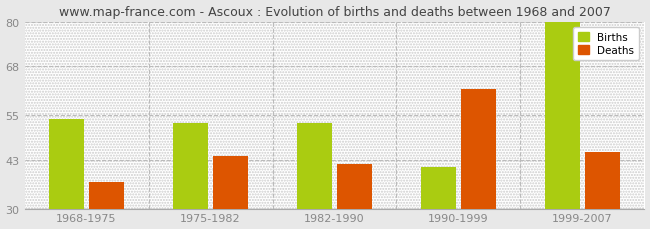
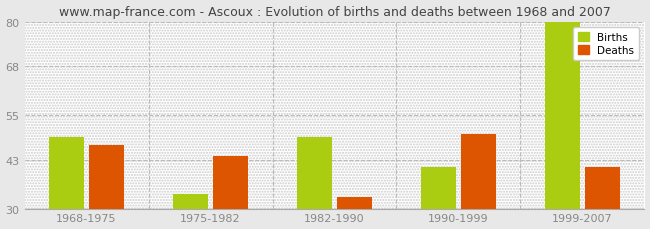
Births/1968-1975: 54 -> 49
Deaths/1968-1975: 37 -> 47
Births/1975-1982: 53 -> 34
Births/1982-1990: 53 -> 49
Deaths/1982-1990: 42 -> 33
Deaths/1990-1999: 62 -> 50
Deaths/1999-2007: 45 -> 41
